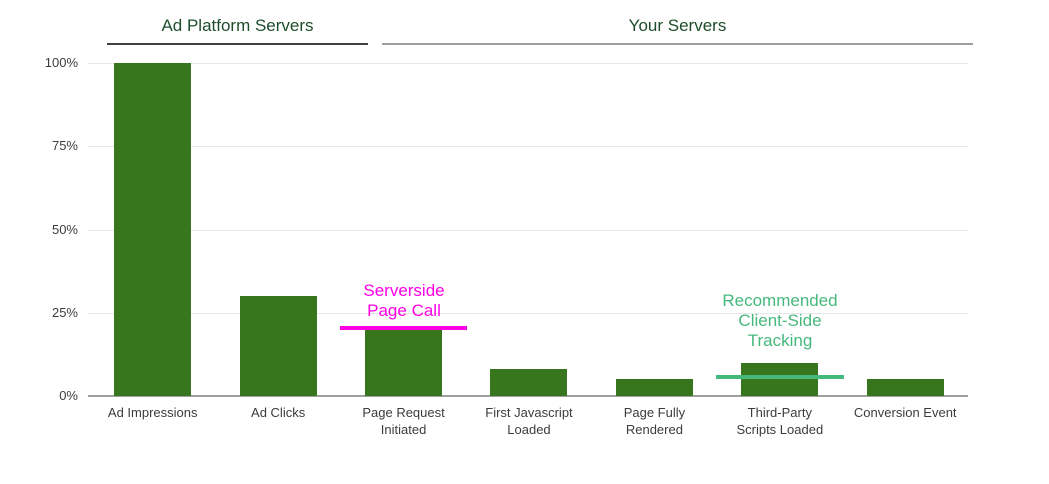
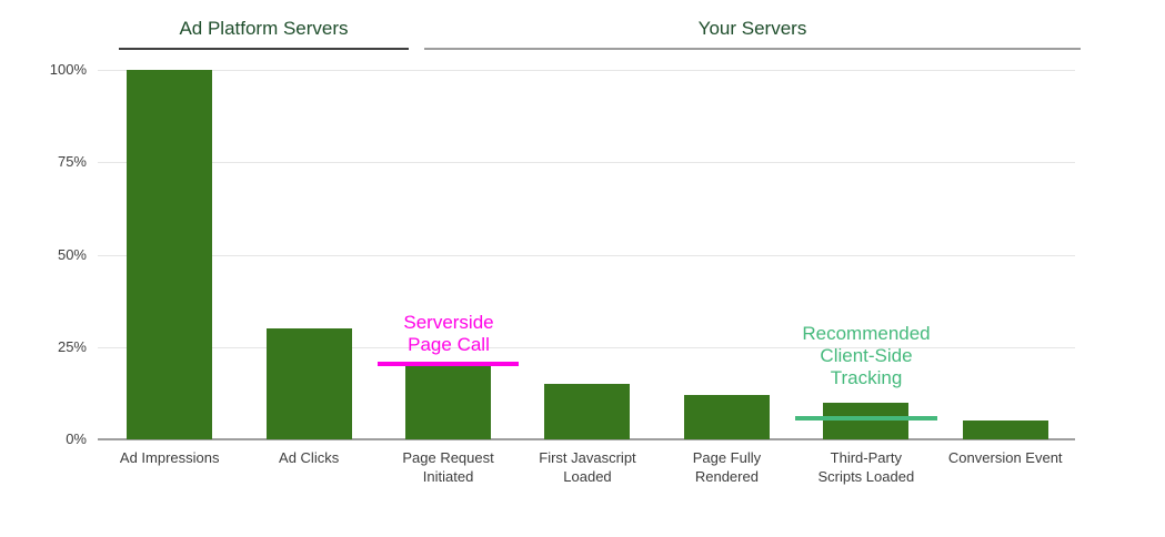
First Javascript Loaded: 8% -> 15%
Page Fully Rendered: 5% -> 12%
